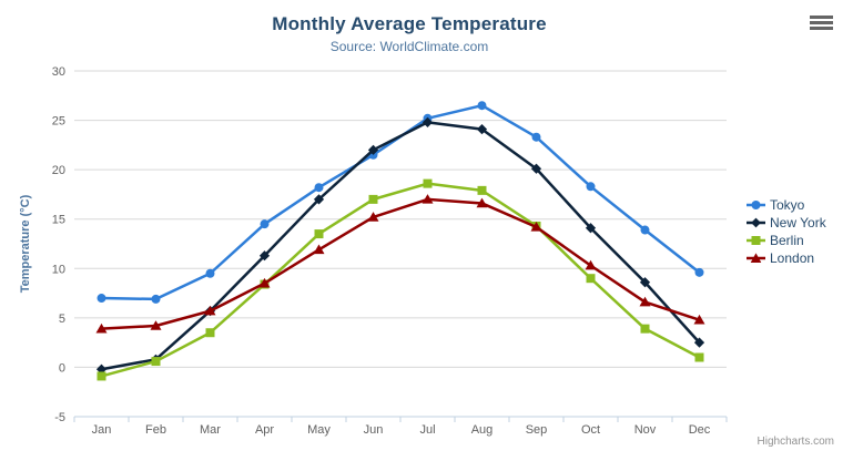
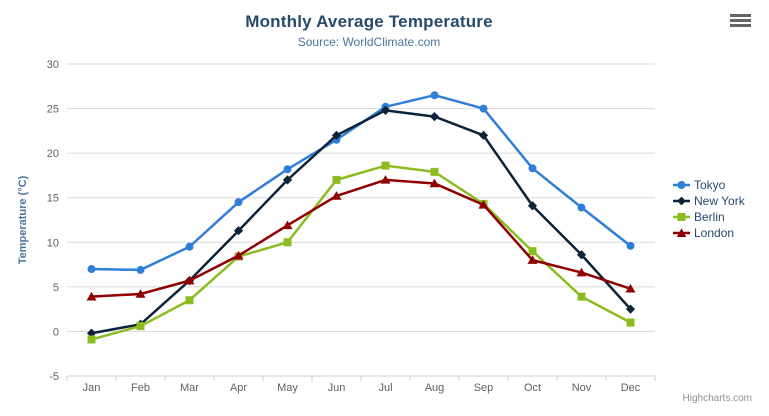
Berlin/May: 14 -> 10
Tokyo/Sep: 23 -> 25
New York/Sep: 20 -> 22
London/Oct: 10 -> 8
